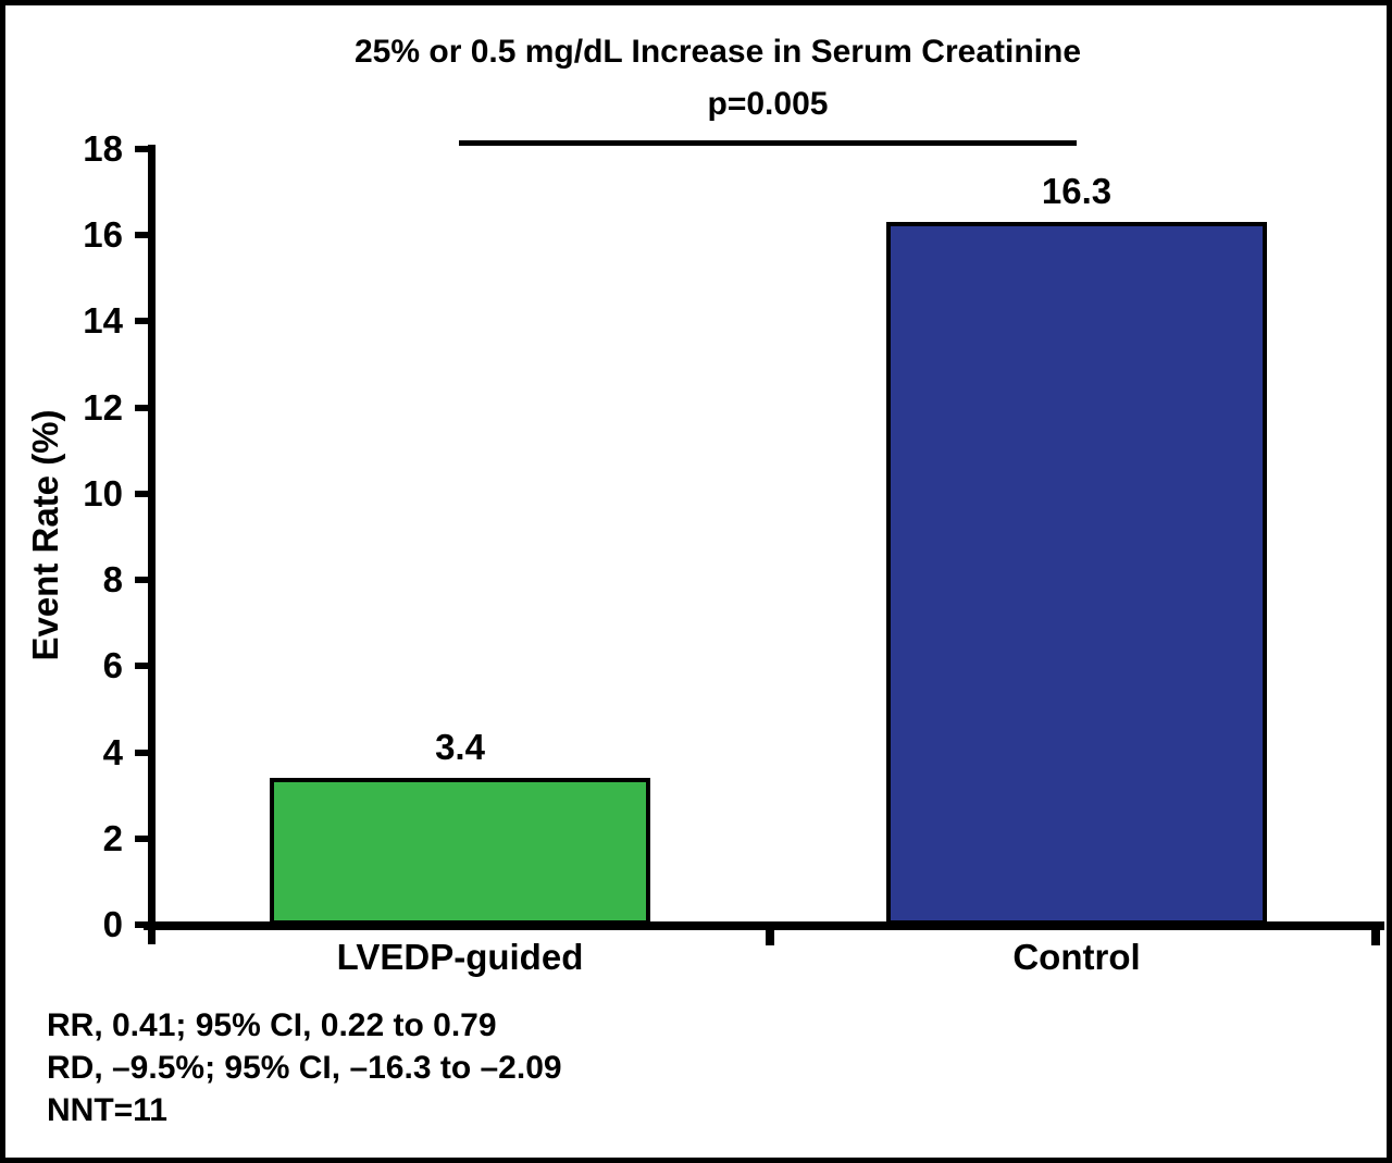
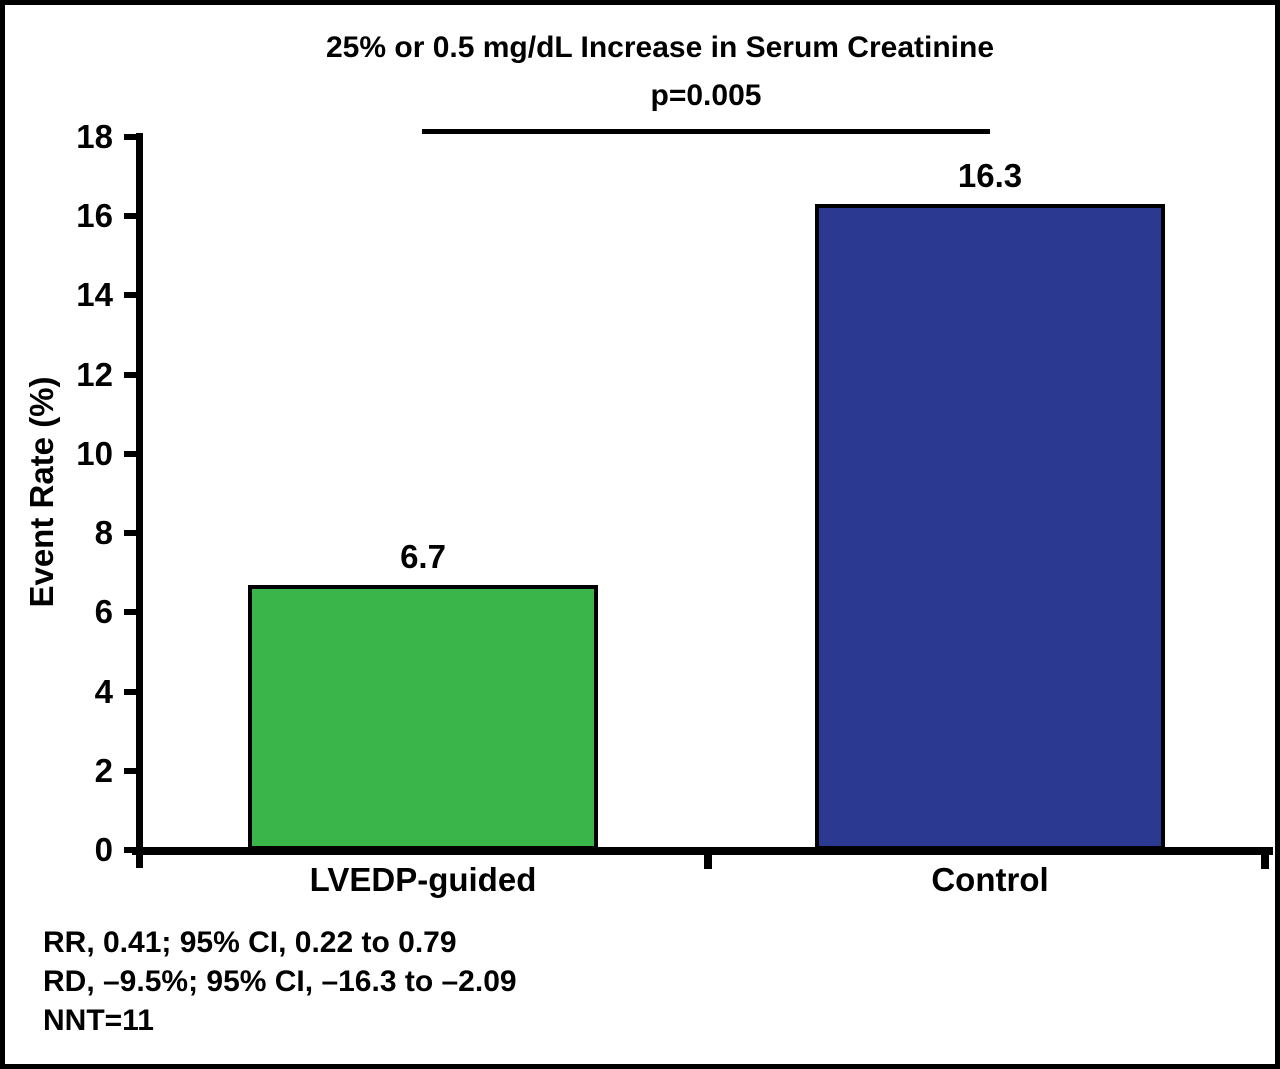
LVEDP-guided: 3.4 -> 6.7
